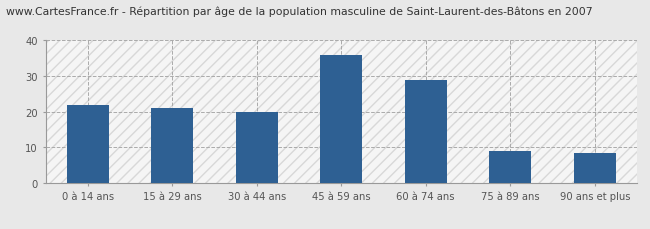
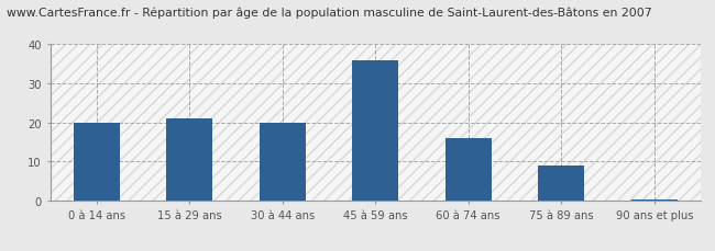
0 à 14 ans: 22.0 -> 20.0
60 à 74 ans: 29.0 -> 16.0
90 ans et plus: 8.5 -> 0.4
